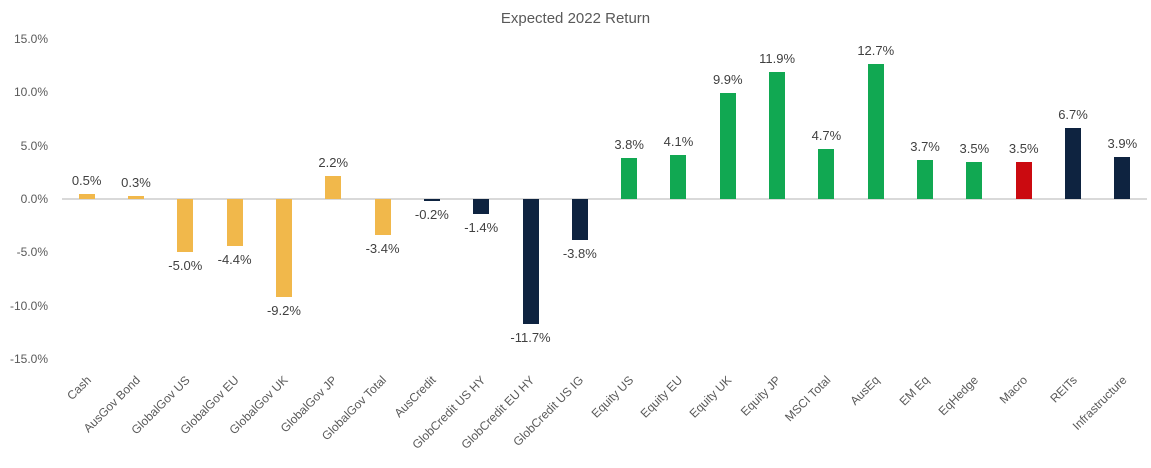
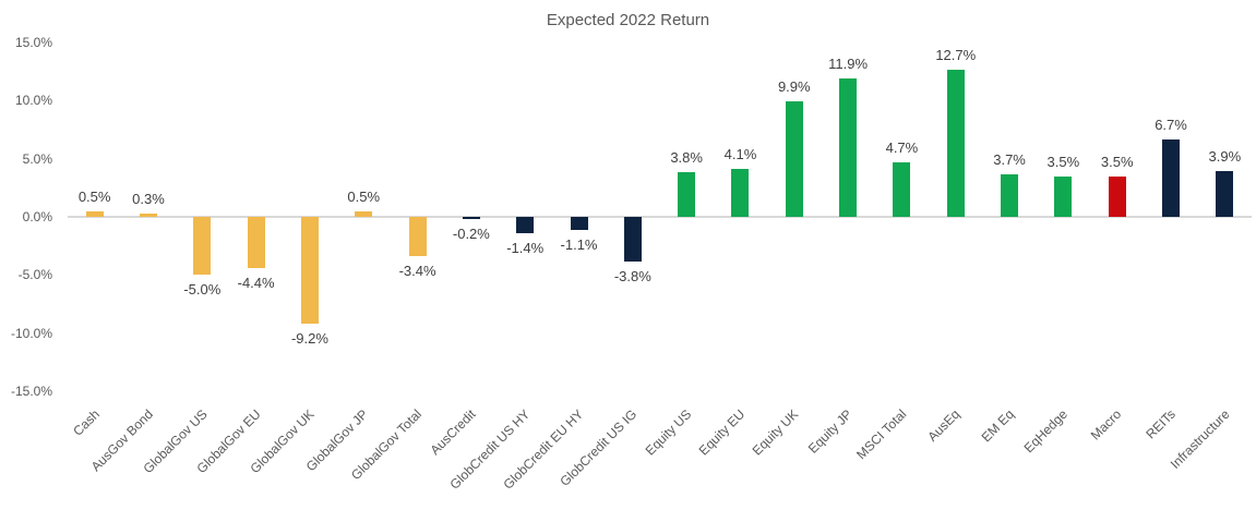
GlobalGov JP: 2.2% -> 0.5%
GlobCredit EU HY: -11.7% -> -1.1%
